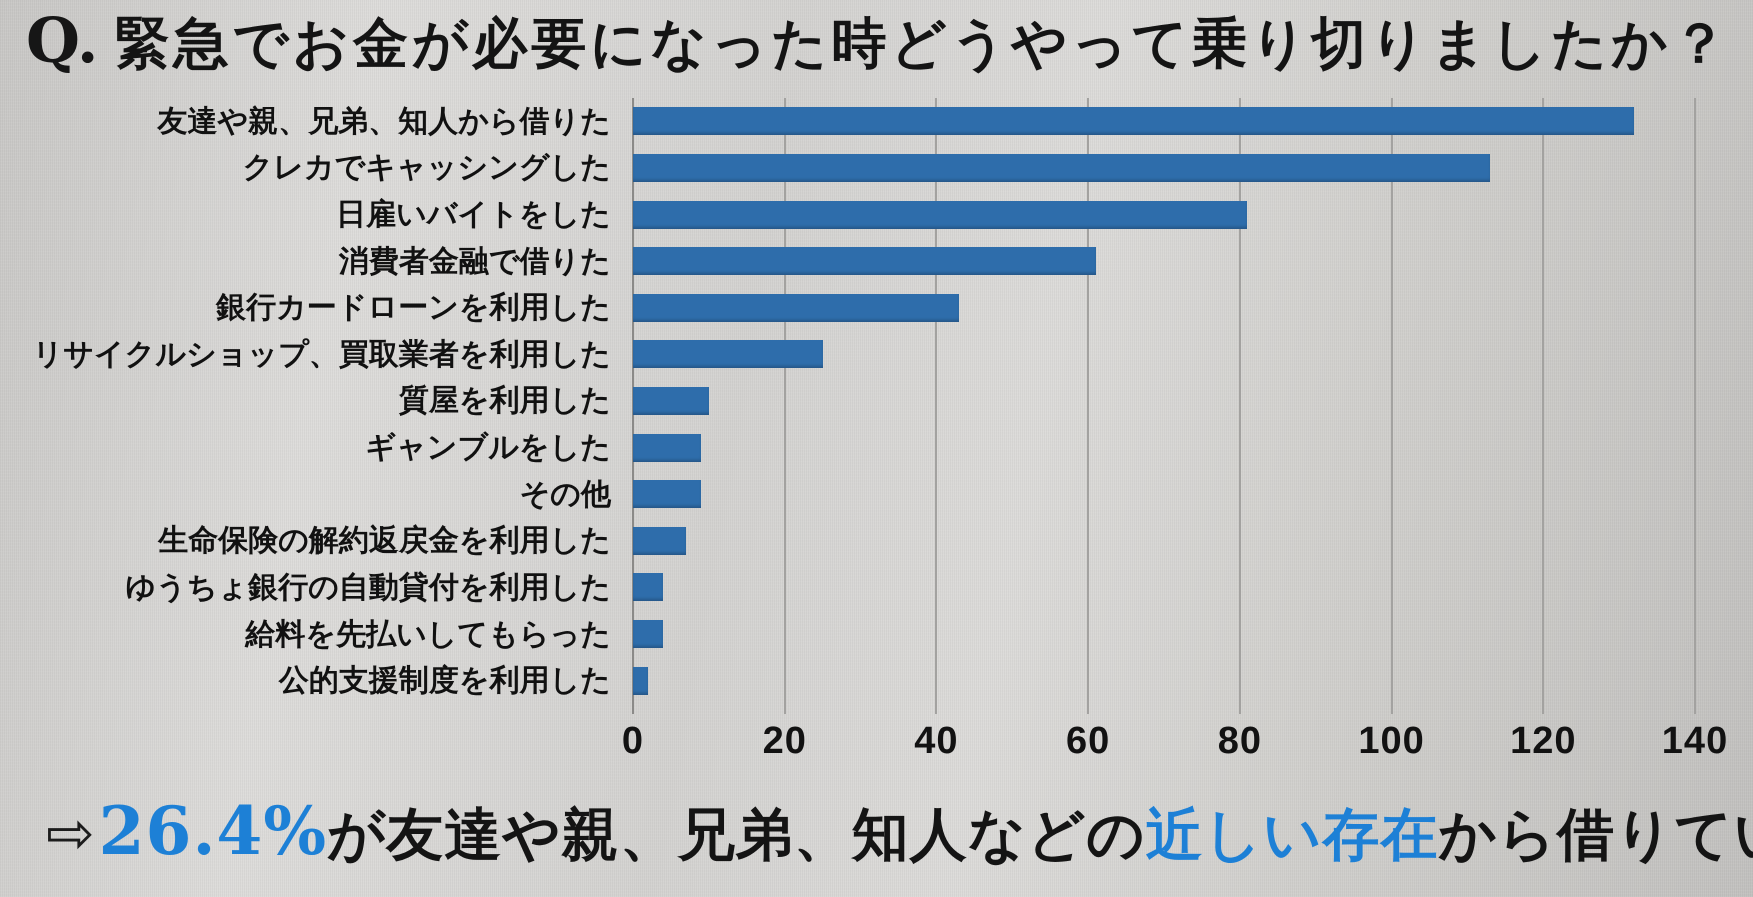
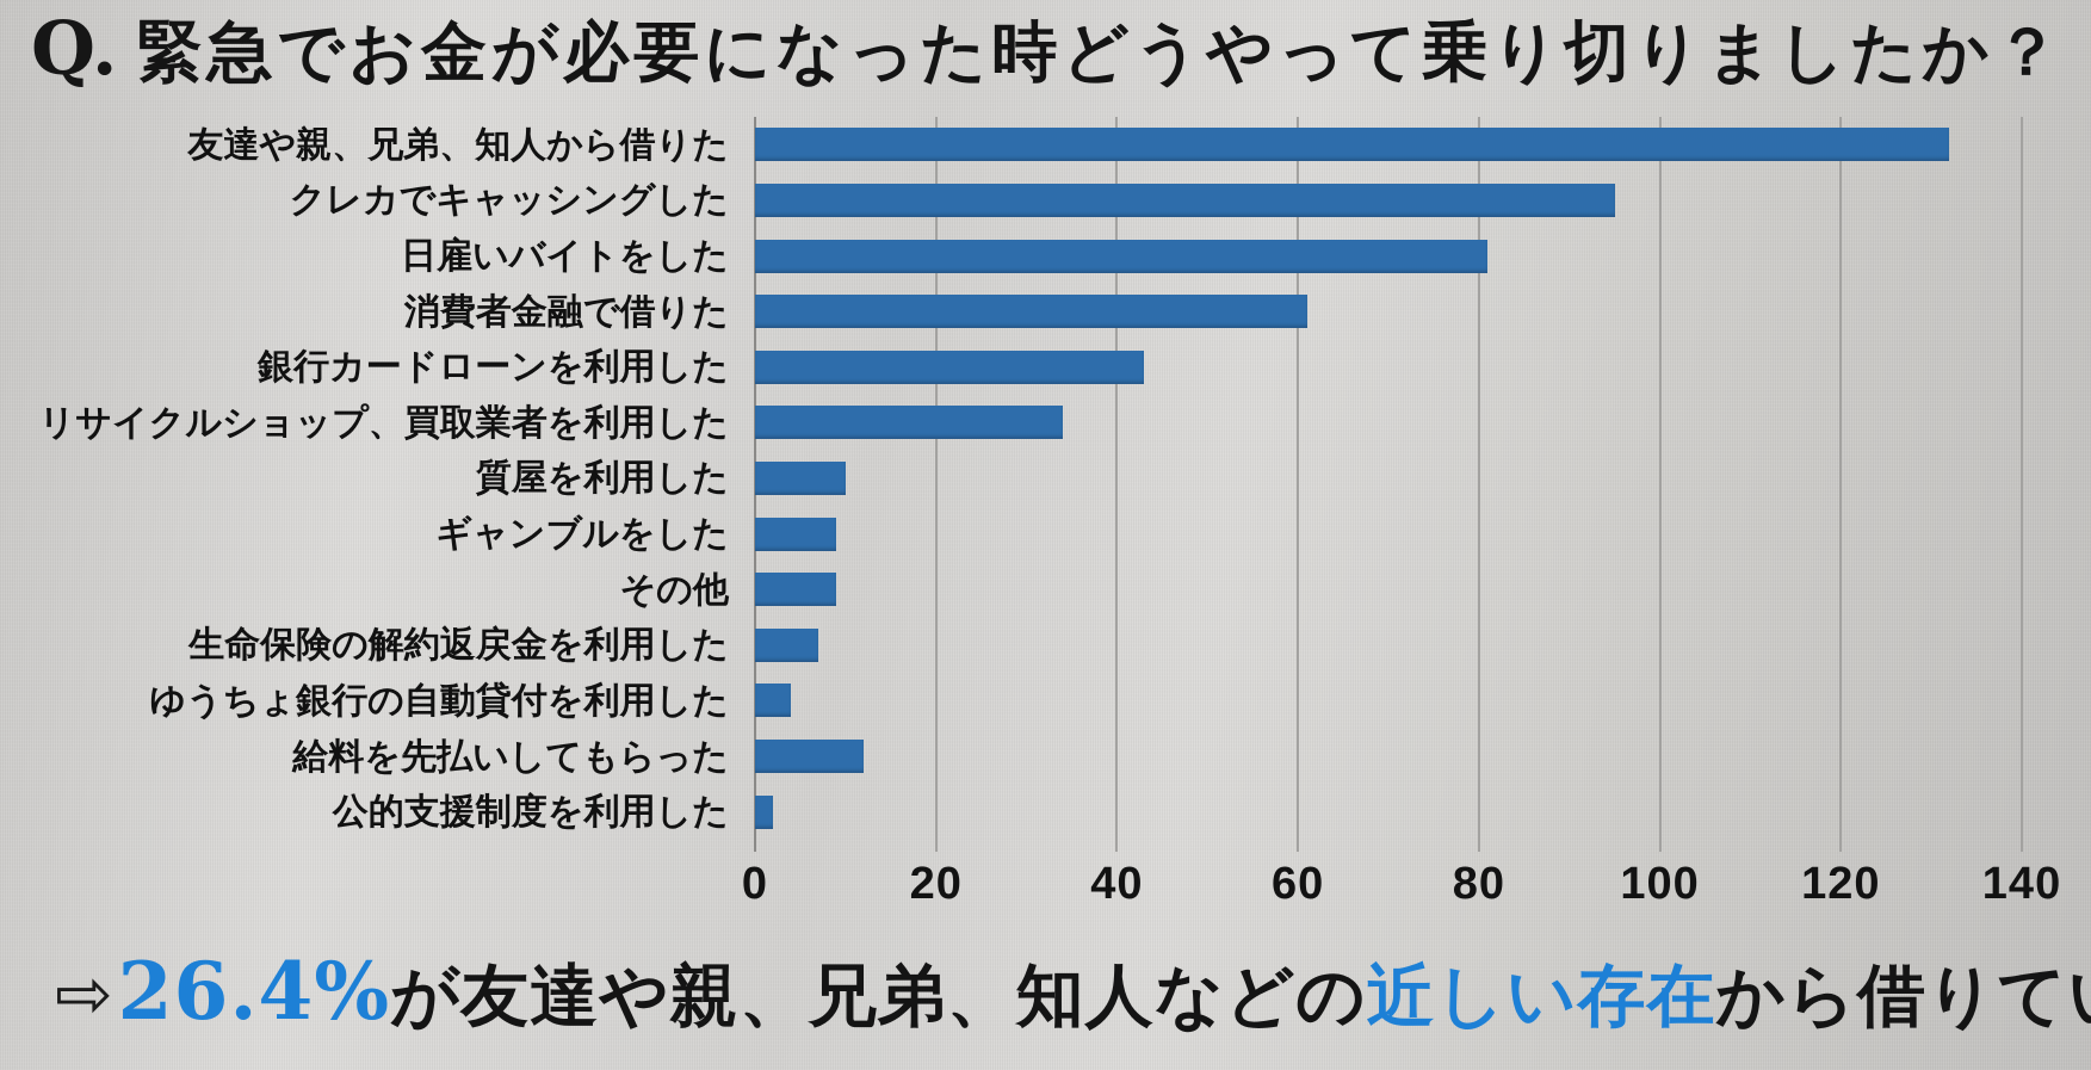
クレカでキャッシングした: 113 -> 95
リサイクルショップ、買取業者を利用した: 25 -> 34
給料を先払いしてもらった: 4 -> 12
